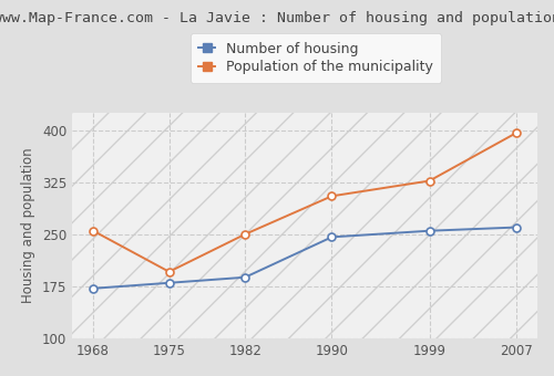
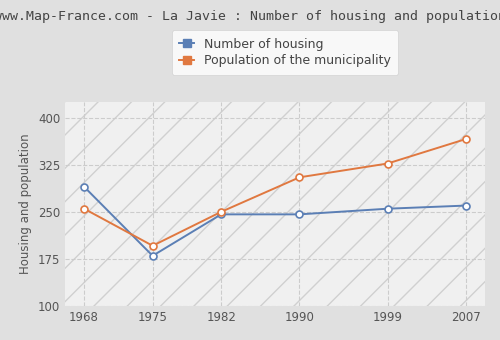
Number of housing/1968: 172 -> 290
Number of housing/1982: 188 -> 246
Population of the municipality/2007: 396 -> 366
